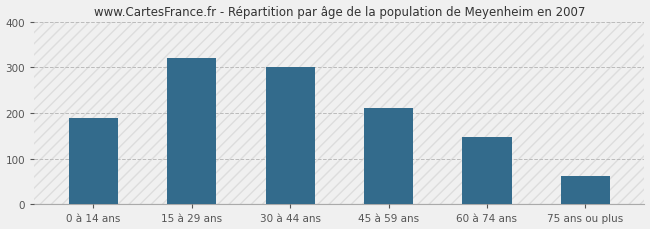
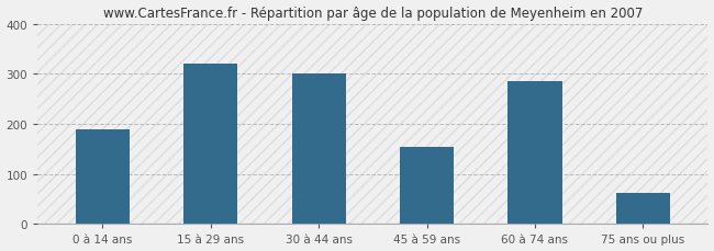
45 à 59 ans: 210 -> 155
60 à 74 ans: 148 -> 285
